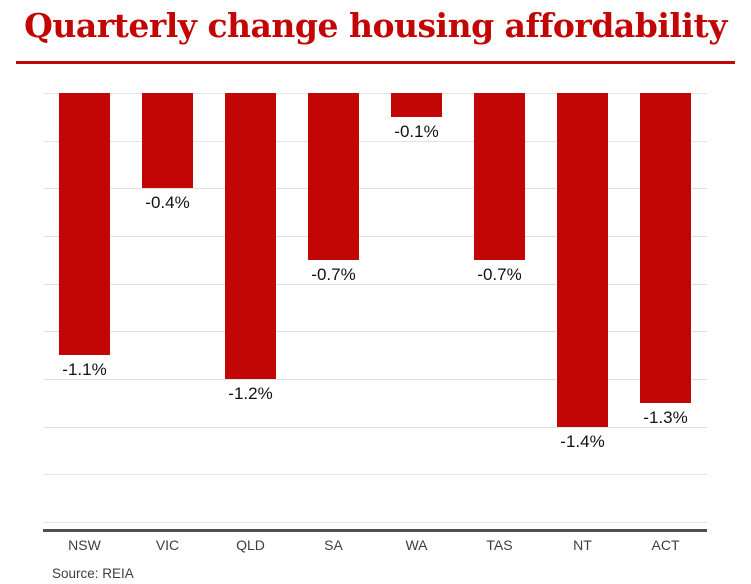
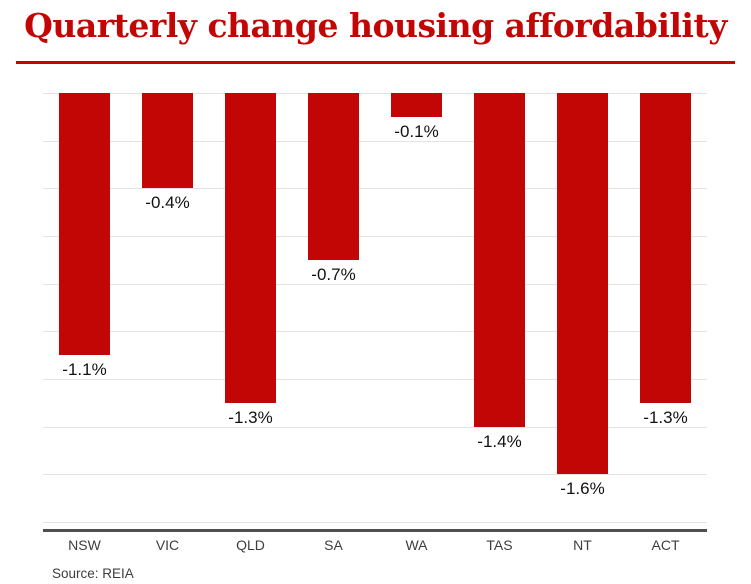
QLD: -1.2% -> -1.3%
TAS: -0.7% -> -1.4%
NT: -1.4% -> -1.6%
